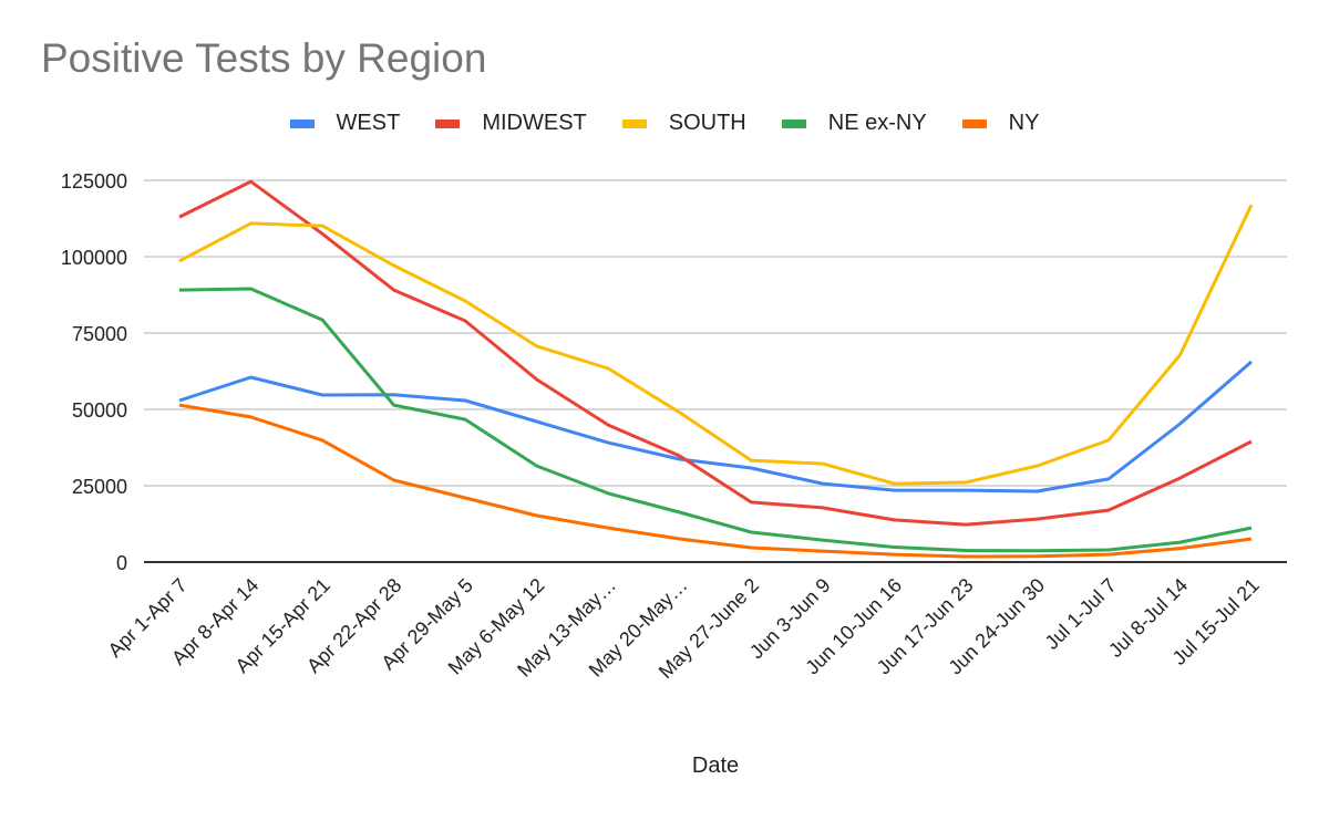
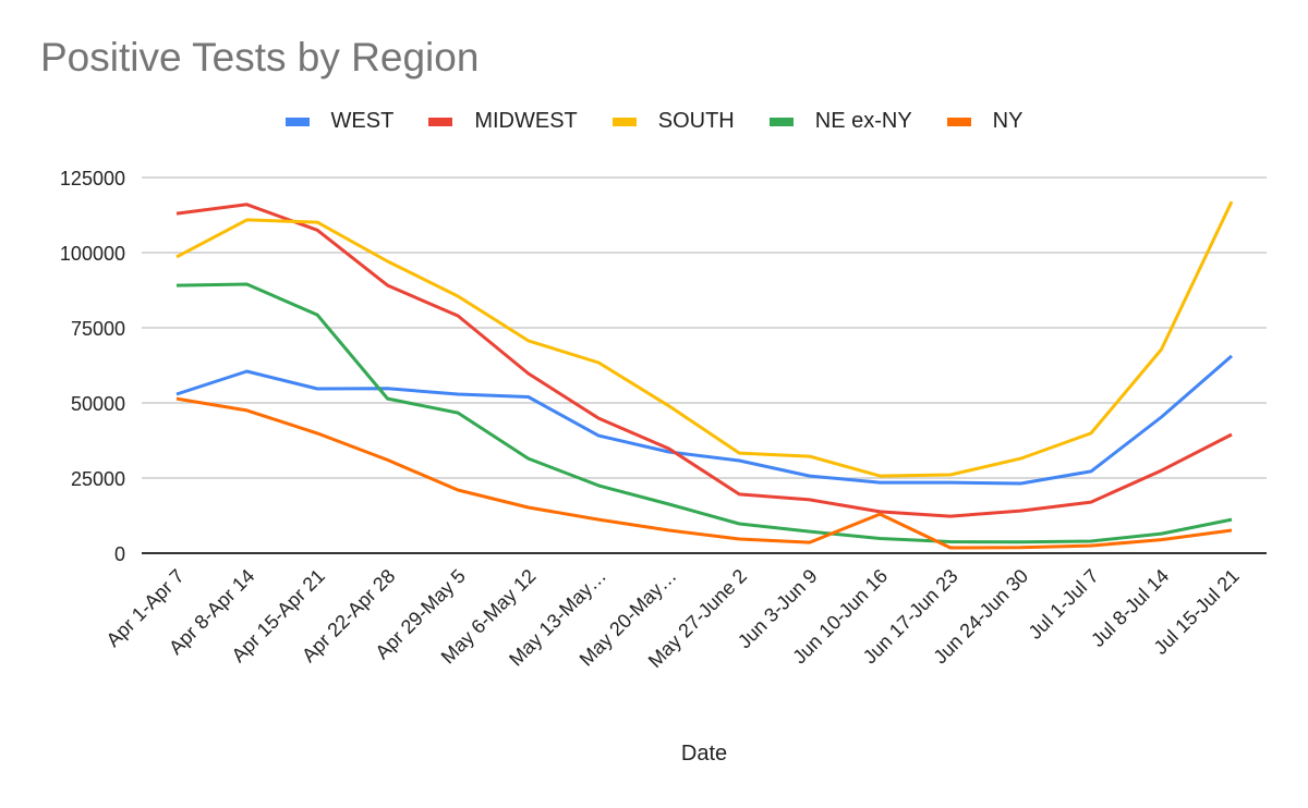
MIDWEST/Apr 8-Apr 14: 125000 -> 116000
NY/Apr 22-Apr 28: 27000 -> 31000
WEST/May 6-May 12: 46000 -> 52000
NY/Jun 10-Jun 16: 2000 -> 13000
